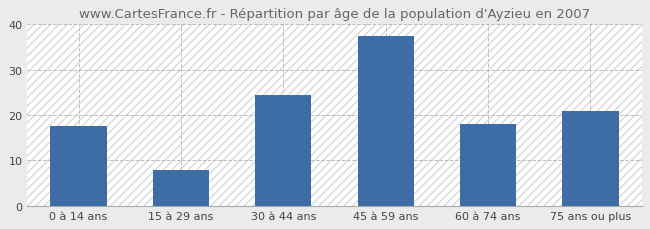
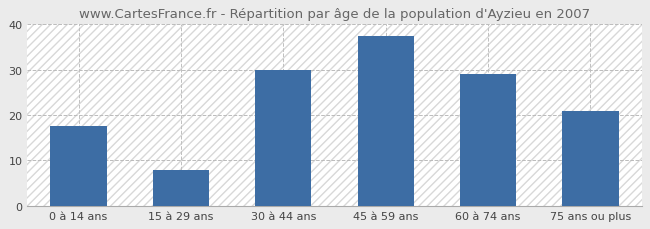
30 à 44 ans: 24.5 -> 30.0
60 à 74 ans: 18.0 -> 29.0
